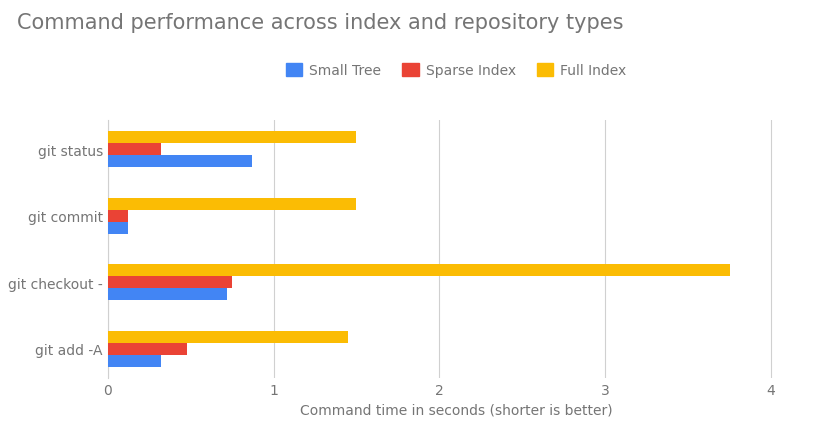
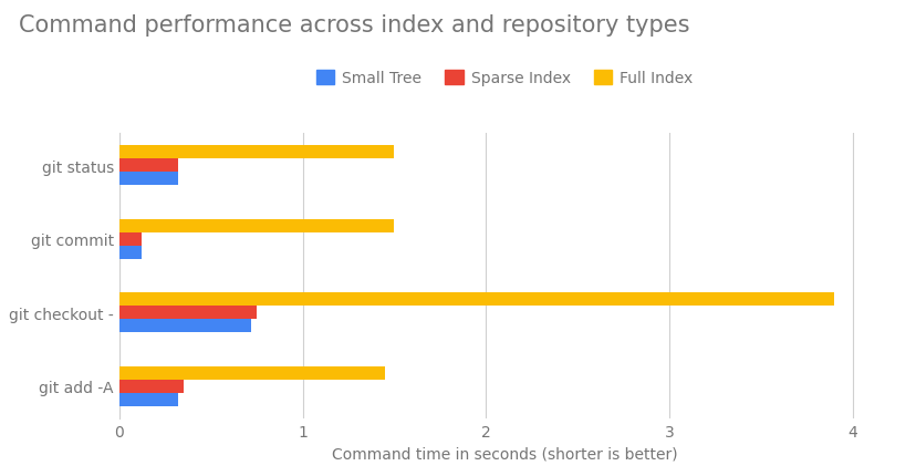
Small Tree/git status: 0.87 -> 0.32
Full Index/git checkout -: 3.75 -> 3.90
Sparse Index/git add -A: 0.48 -> 0.35
